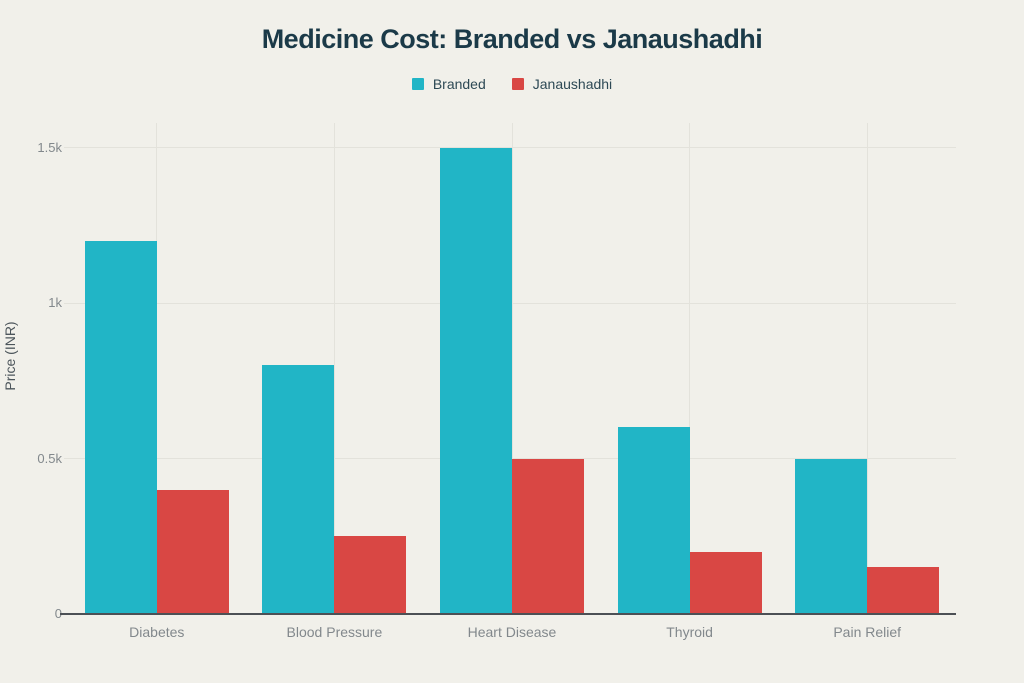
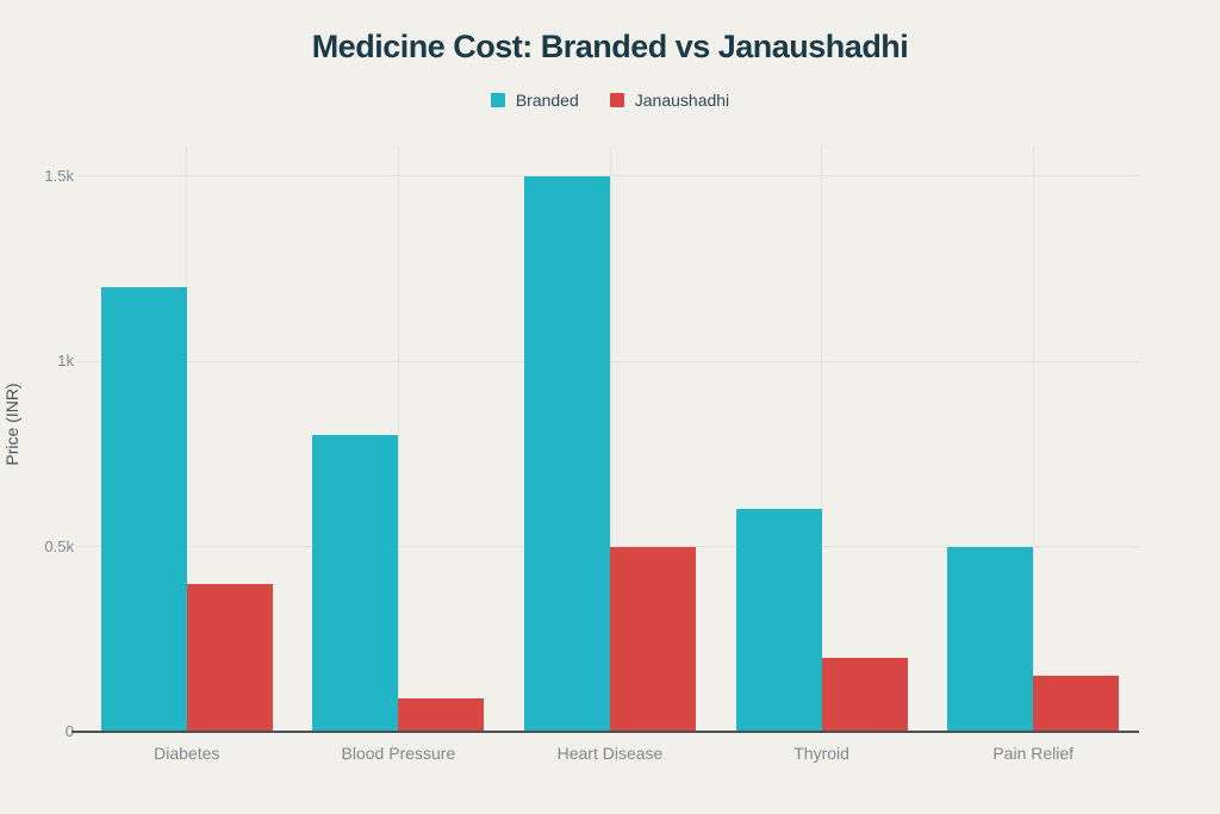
Janaushadhi/Blood Pressure: 0.25k -> 0.09k
